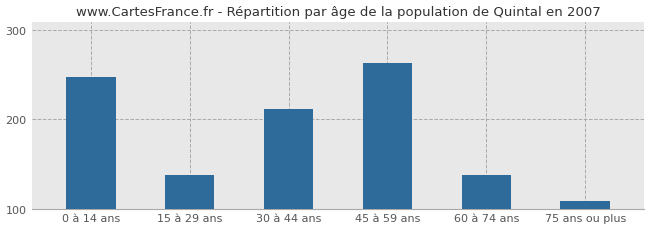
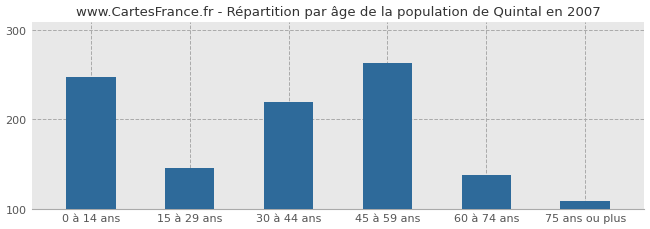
15 à 29 ans: 138 -> 146
30 à 44 ans: 212 -> 220
